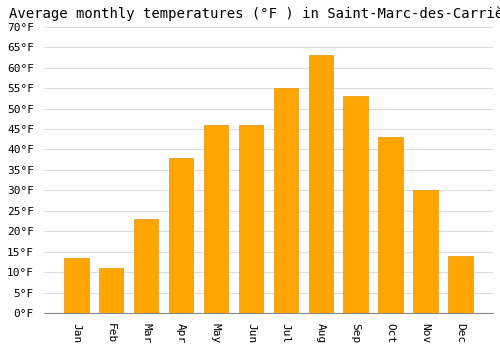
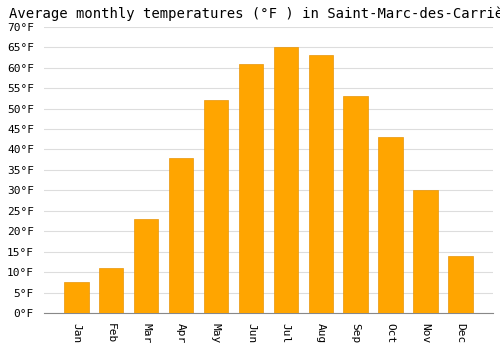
Jan: 13.5°F -> 7.5°F
May: 46.0°F -> 52.0°F
Jun: 46.0°F -> 61.0°F
Jul: 55.0°F -> 65.0°F
